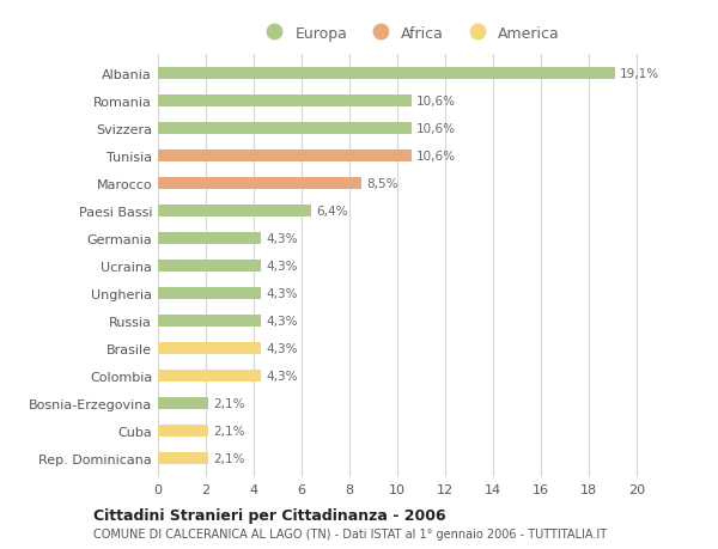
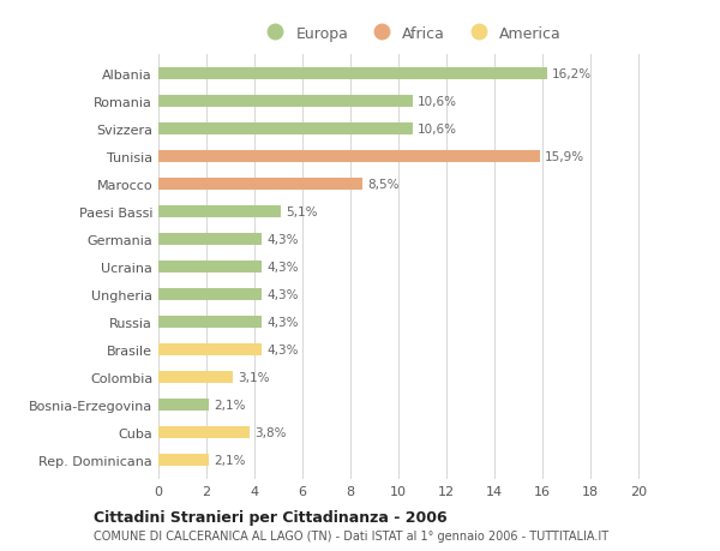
Albania: 19,1% -> 16,2%
Tunisia: 10,6% -> 15,9%
Paesi Bassi: 6,4% -> 5,1%
Colombia: 4,3% -> 3,1%
Cuba: 2,1% -> 3,8%
